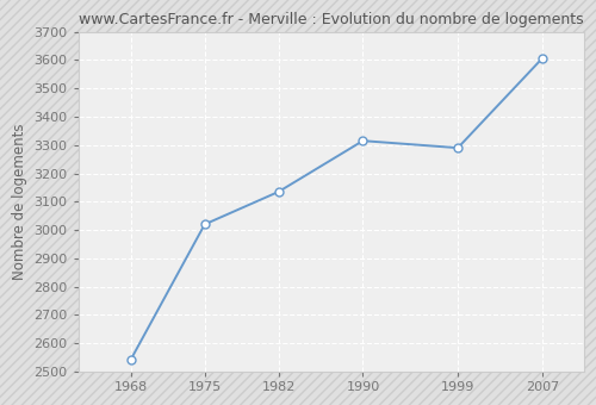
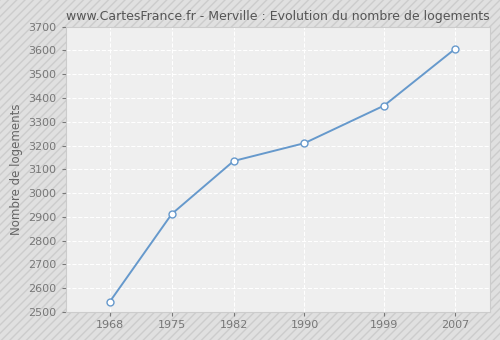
1975: 3020 -> 2912
1990: 3315 -> 3210
1999: 3290 -> 3368
